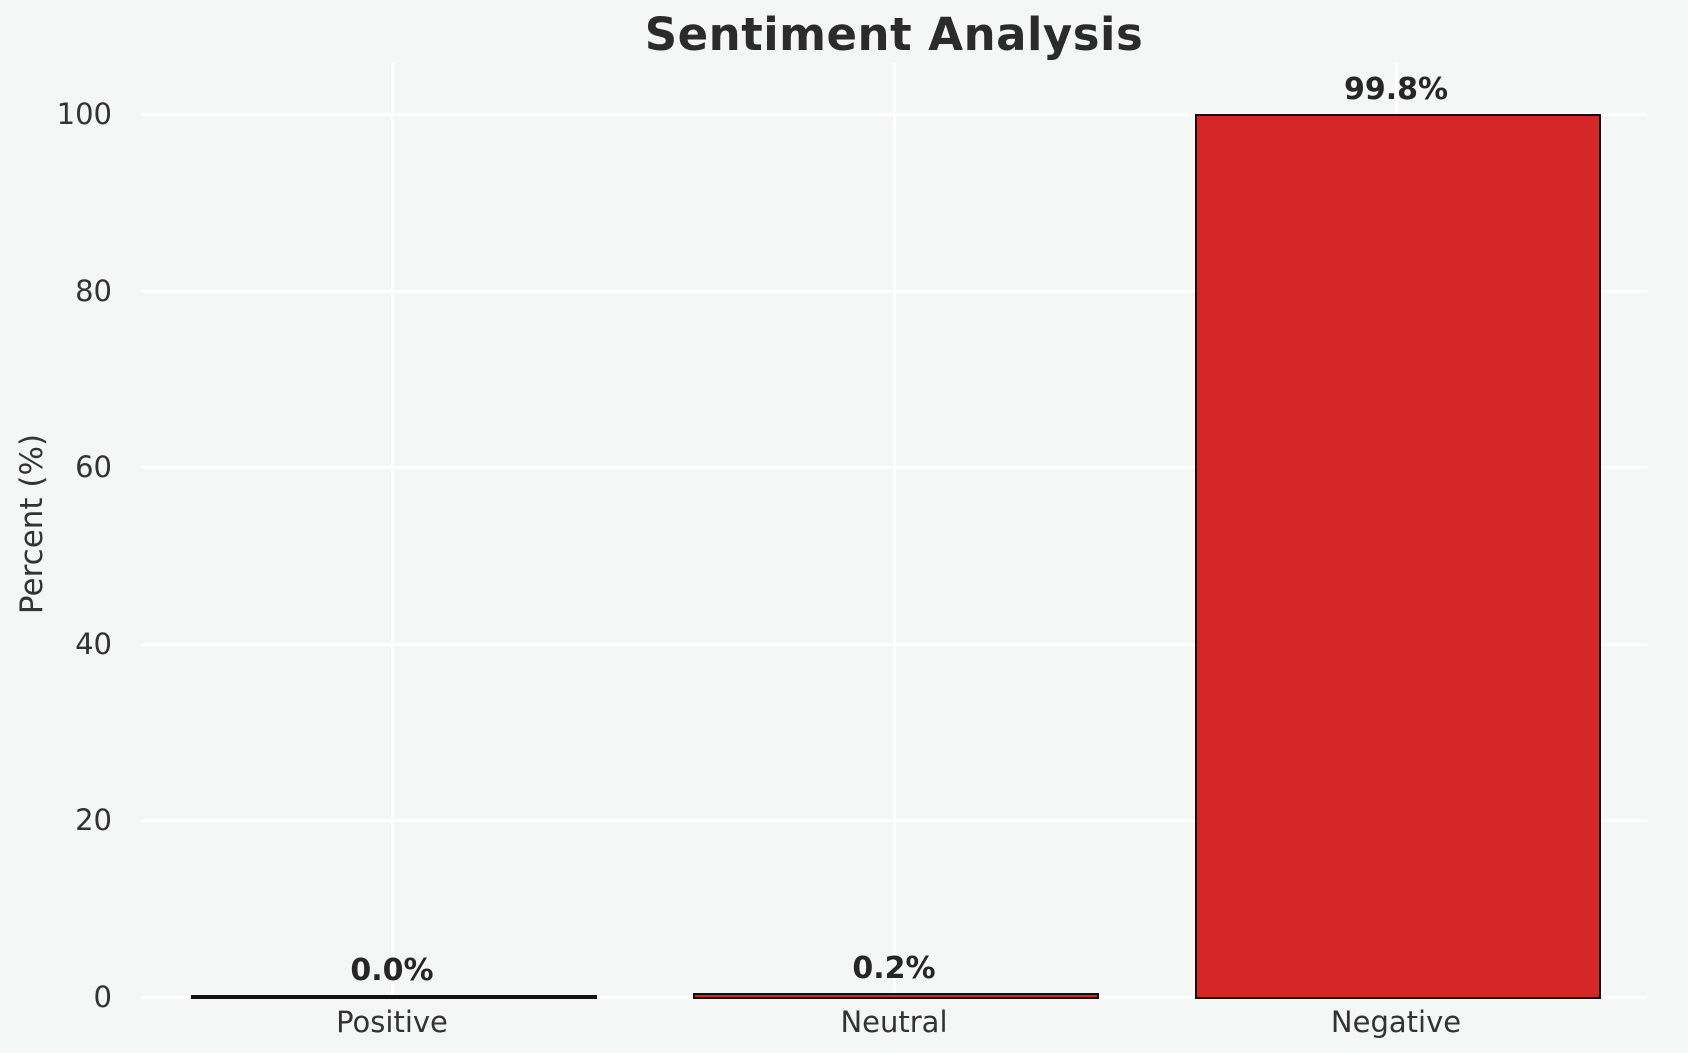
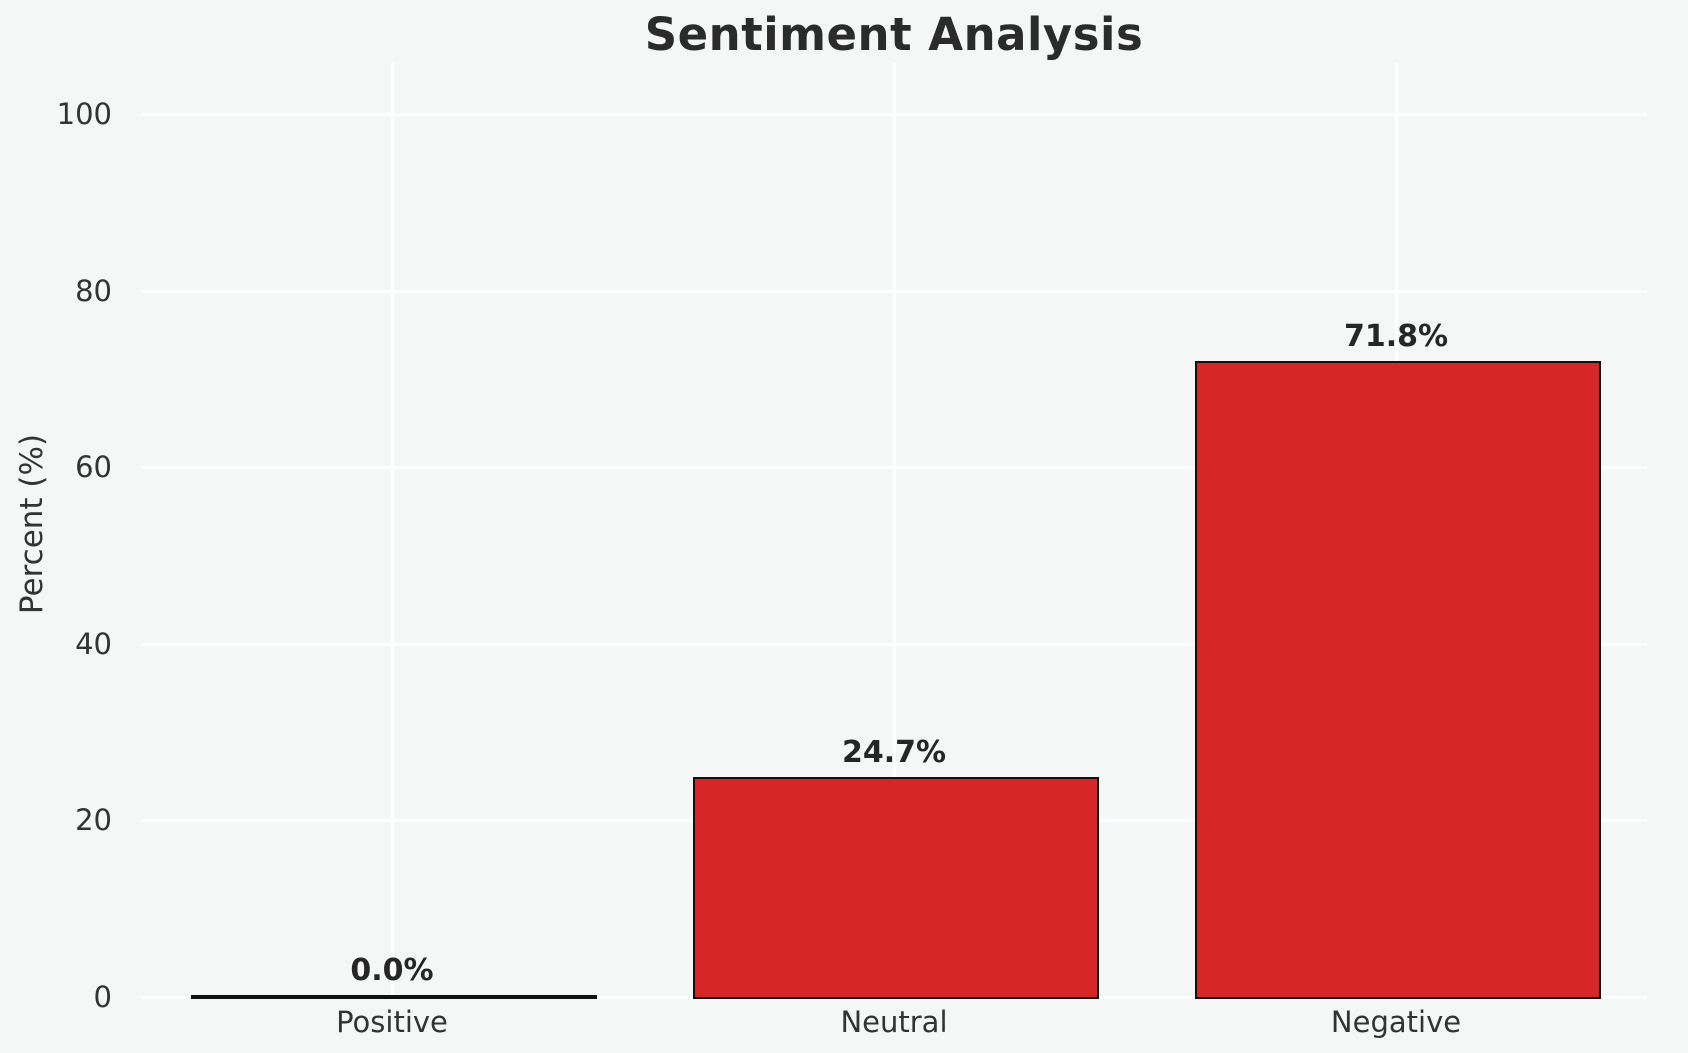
Neutral: 0.2% -> 24.7%
Negative: 99.8% -> 71.8%
